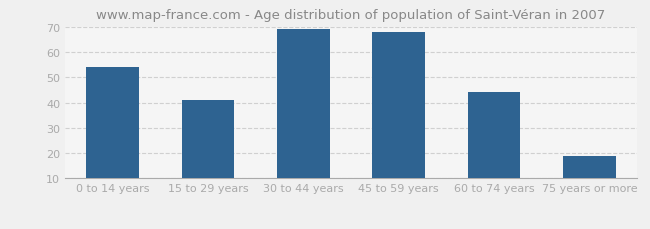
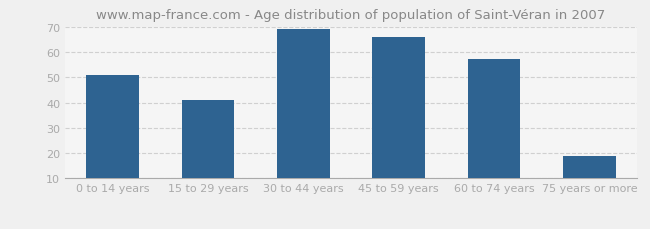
0 to 14 years: 54 -> 51
45 to 59 years: 68 -> 66
60 to 74 years: 44 -> 57
